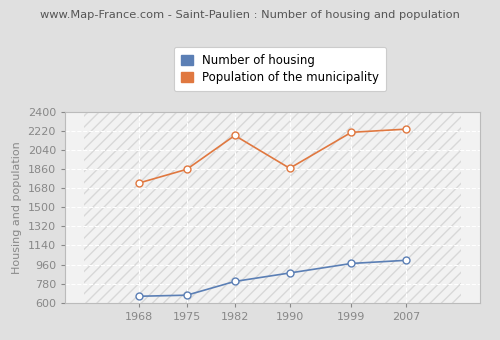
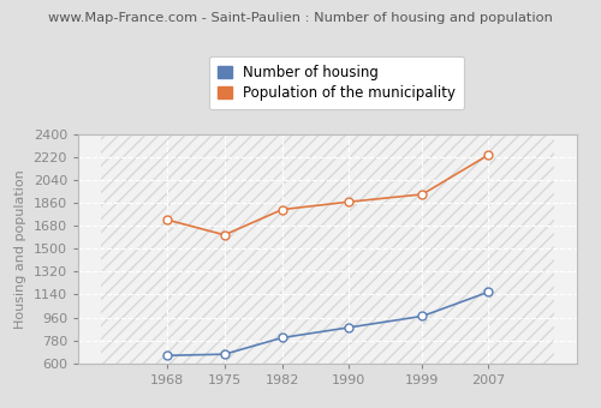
Population of the municipality/1975: 1860 -> 1610
Population of the municipality/1982: 2180 -> 1810
Population of the municipality/1999: 2210 -> 1930
Number of housing/2007: 1000 -> 1160
